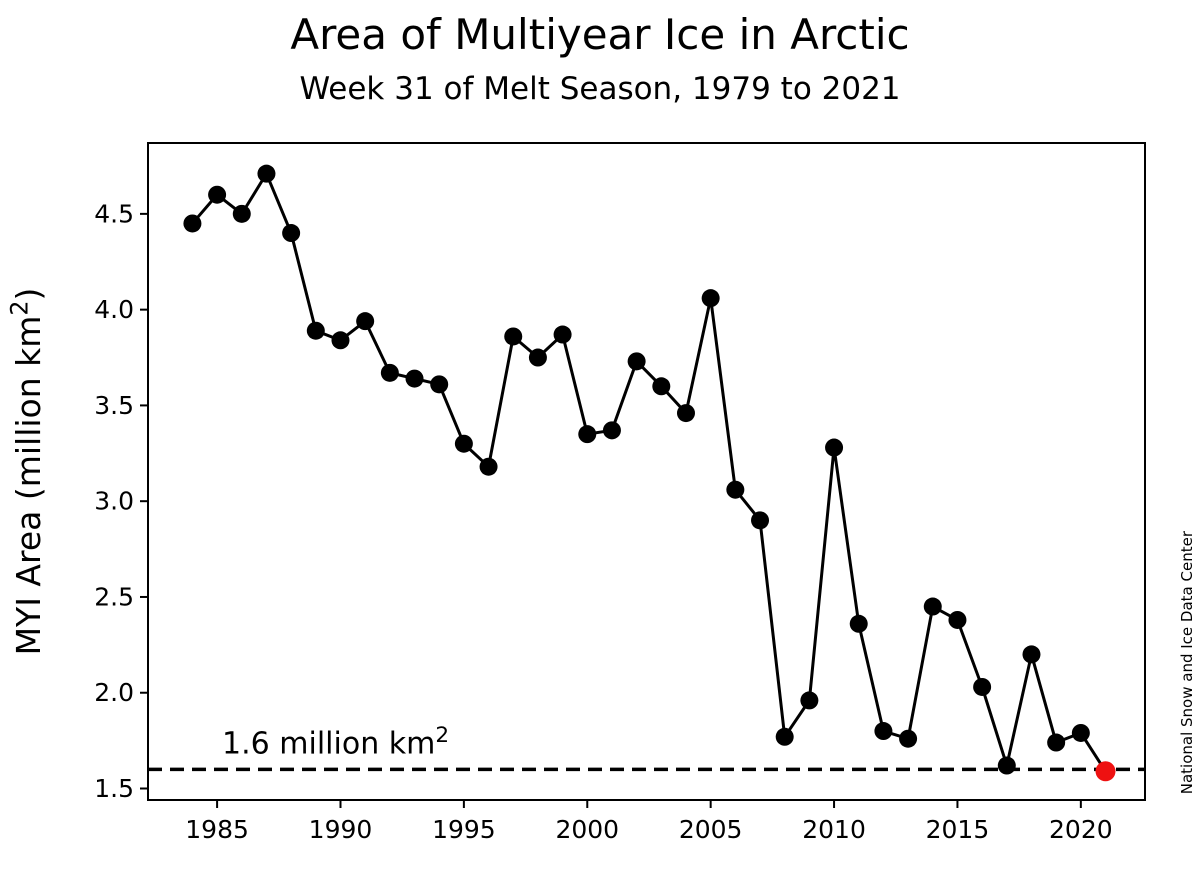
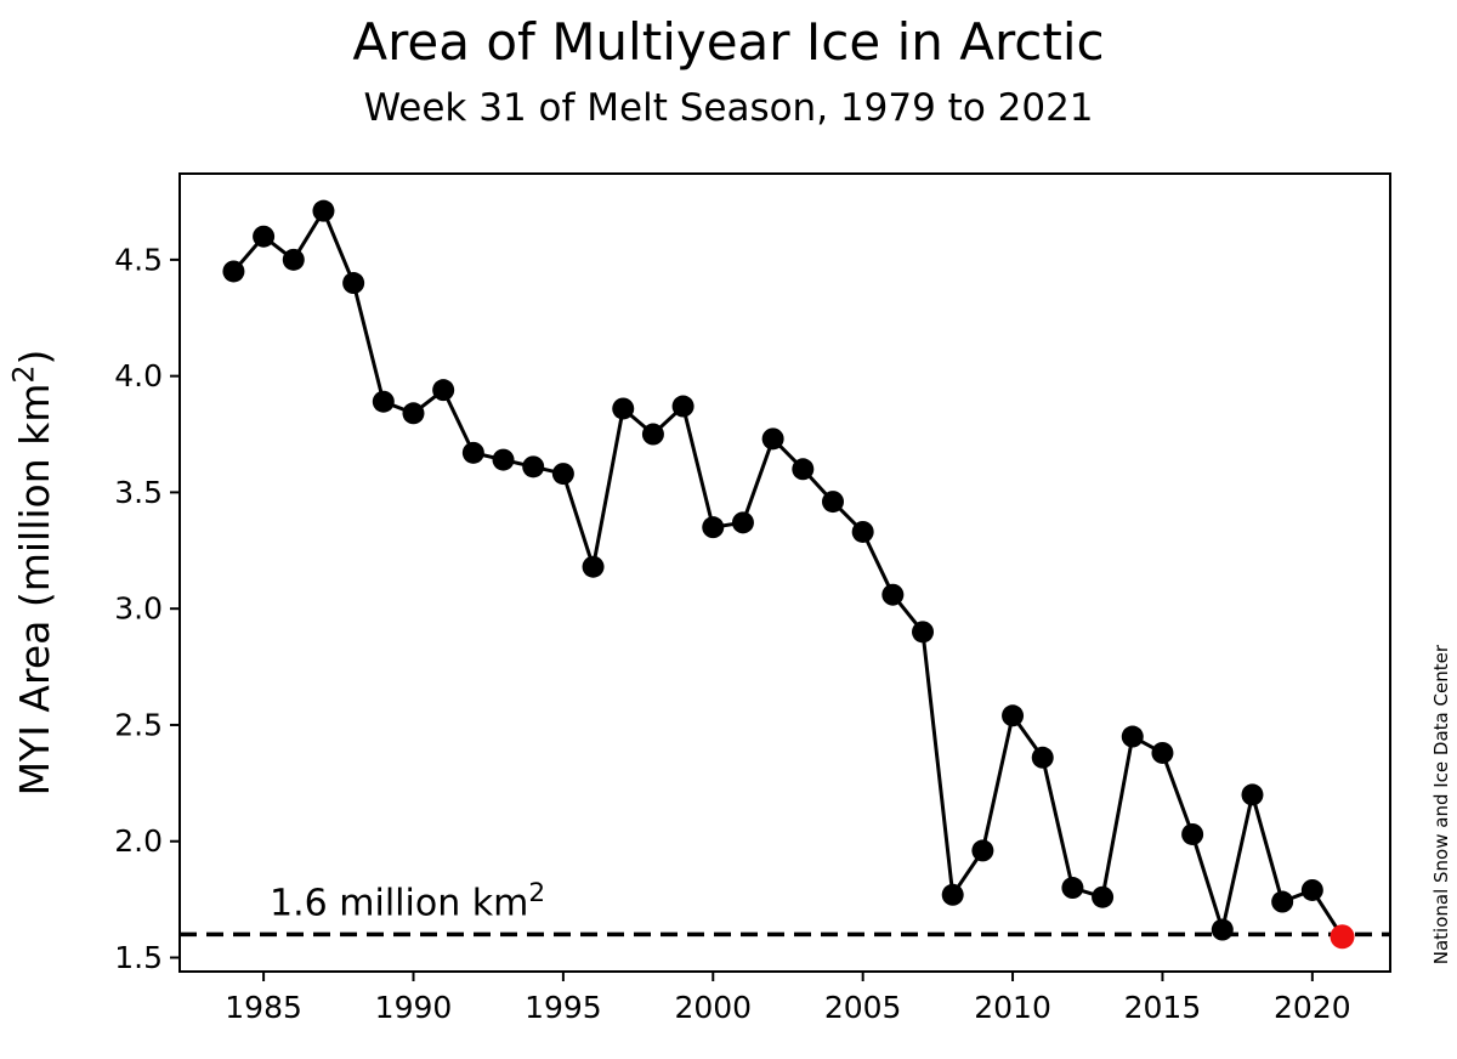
1995: 3.30 -> 3.58
2005: 4.06 -> 3.33
2010: 3.28 -> 2.54
